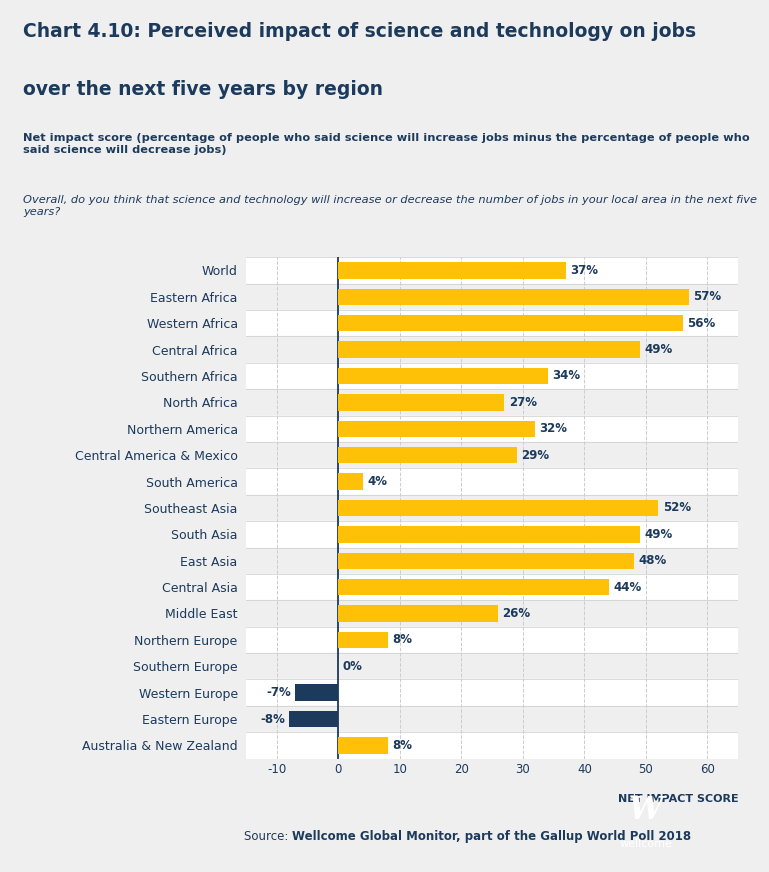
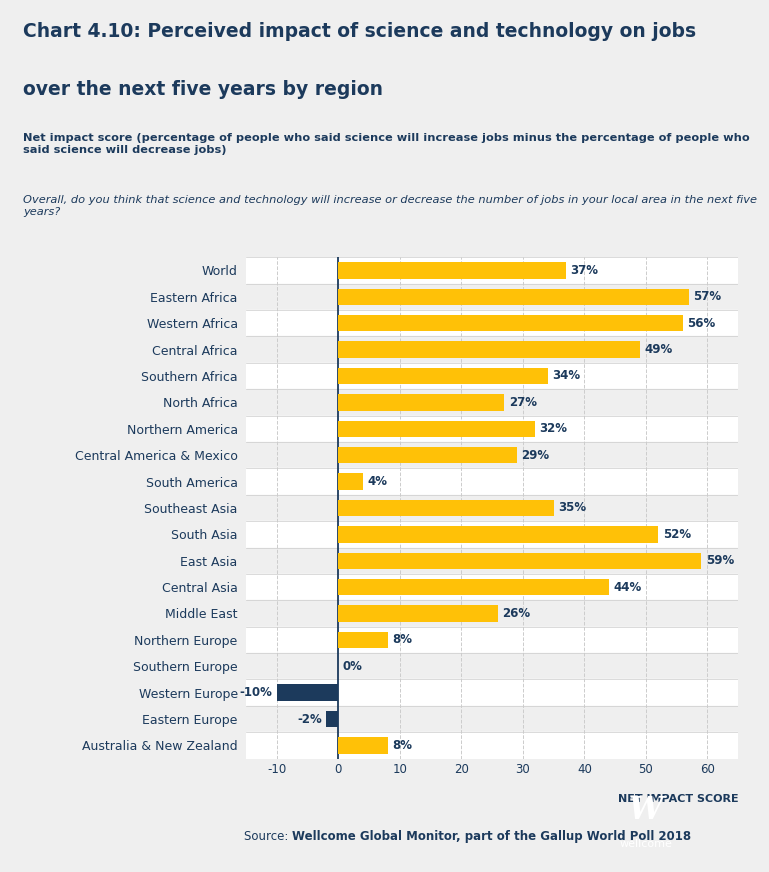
Southeast Asia: 52% -> 35%
South Asia: 49% -> 52%
East Asia: 48% -> 59%
Western Europe: -7% -> -10%
Eastern Europe: -8% -> -2%
